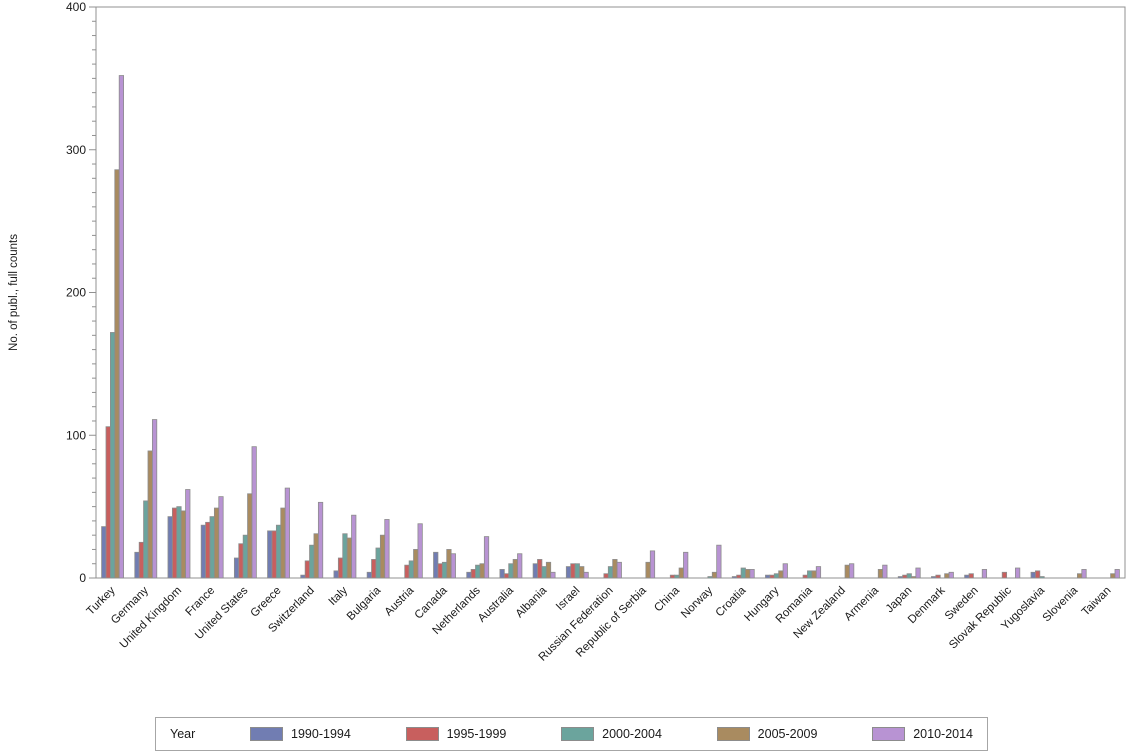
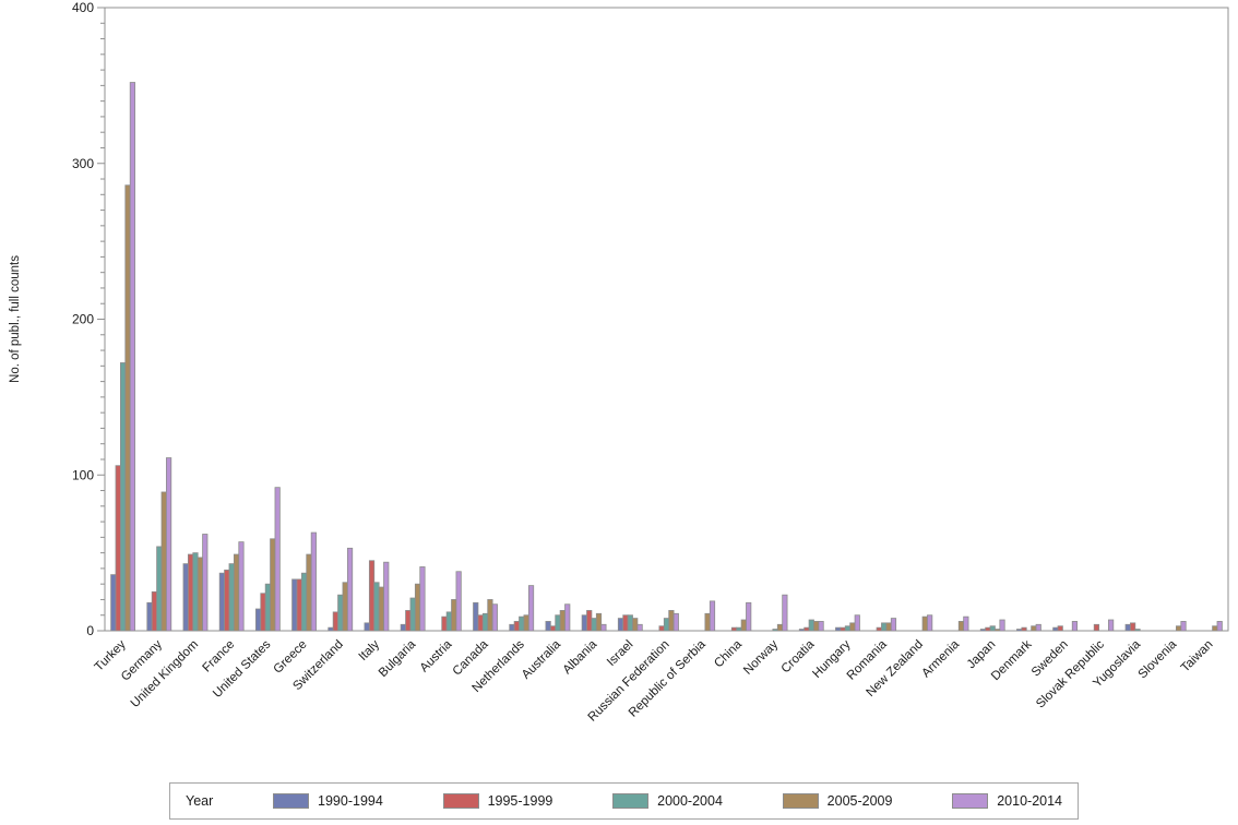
1995-1999/Italy: 14 -> 45
